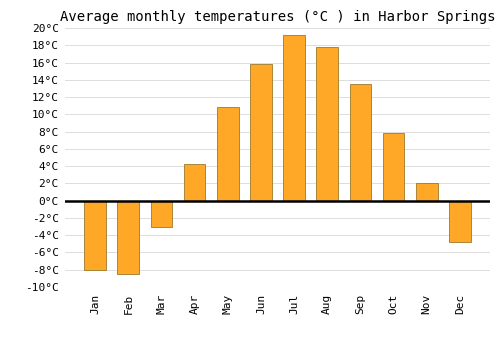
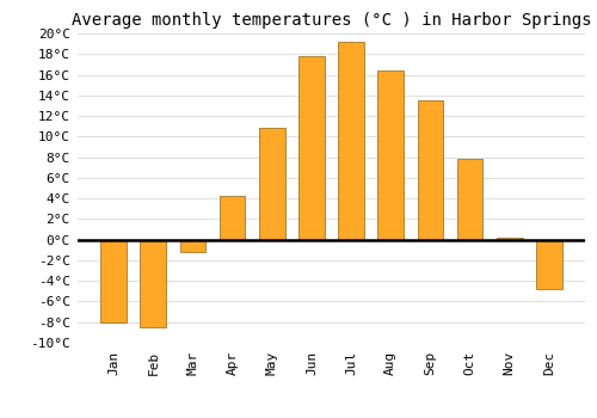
Mar: -3.0°C -> -1.2°C
Jun: 15.8°C -> 17.8°C
Aug: 17.8°C -> 16.4°C
Nov: 2.0°C -> 0.2°C
